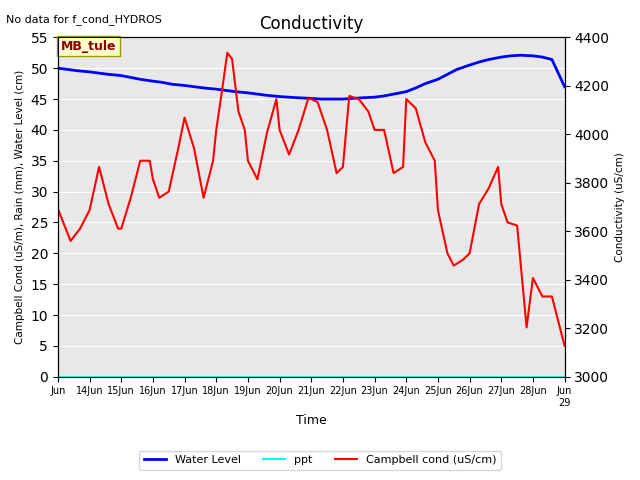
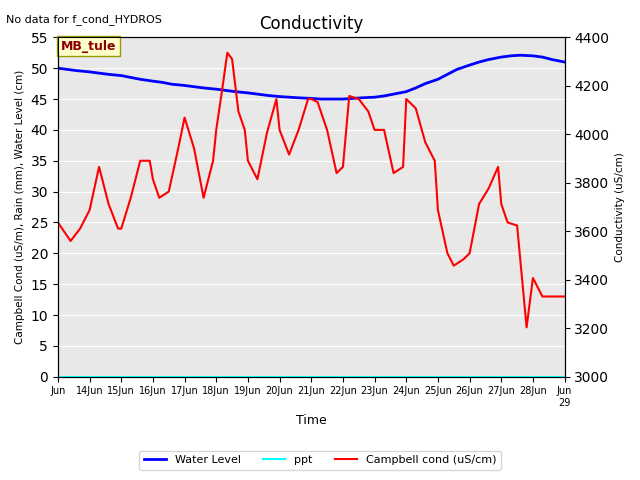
Campbell cond (uS/cm)/Jun: 27.2 -> 25.0
Water Level/Jun 29: 47.0 -> 51.0
Campbell cond (uS/cm)/Jun 29: 5.0 -> 13.0
